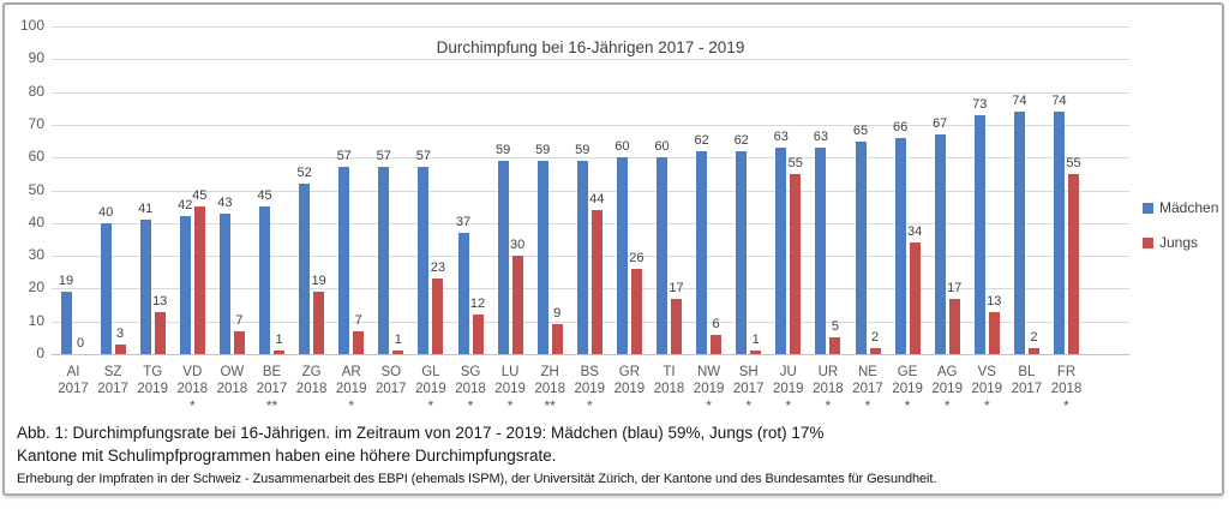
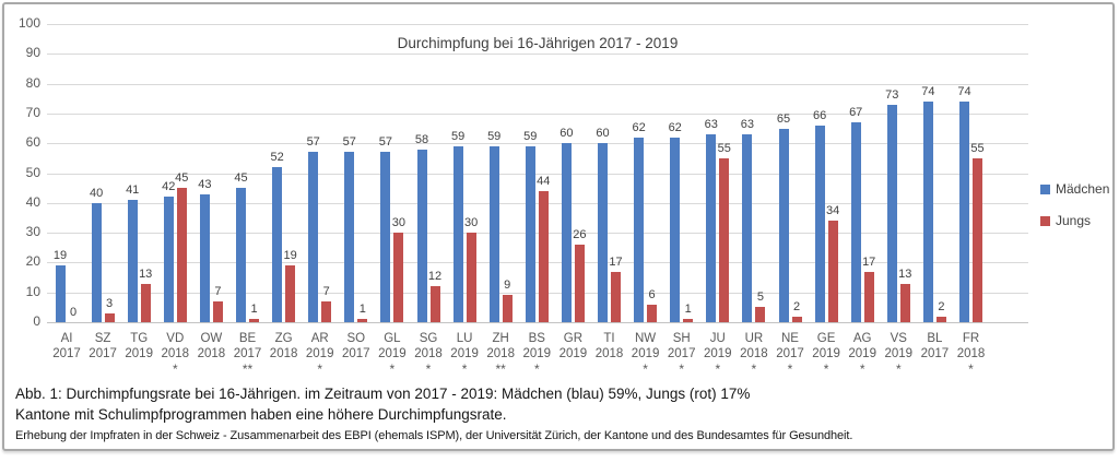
Jungs/GL: 23 -> 30
Mädchen/SG: 37 -> 58
